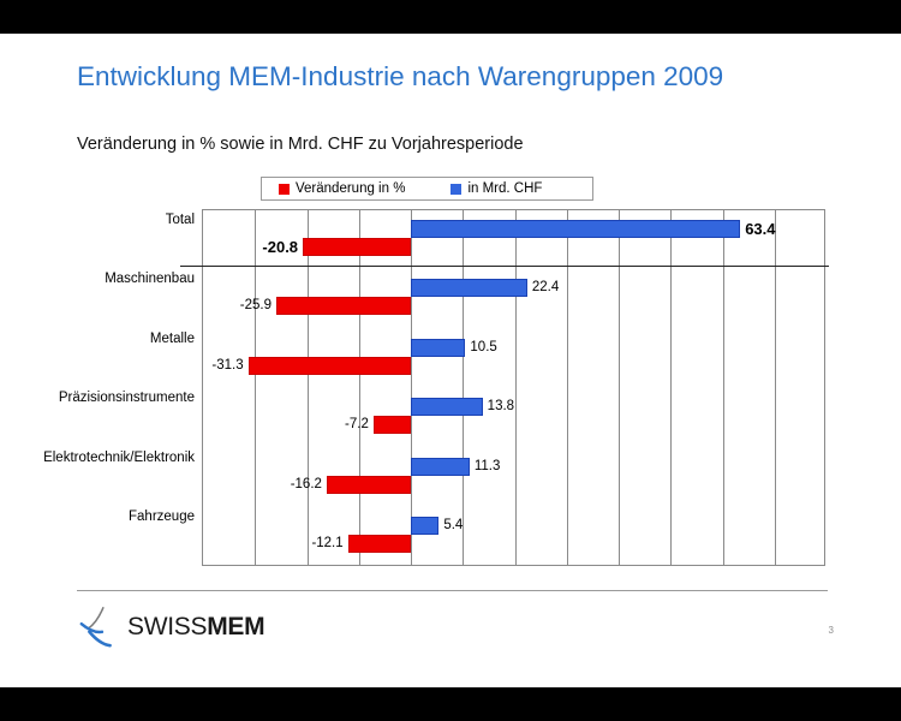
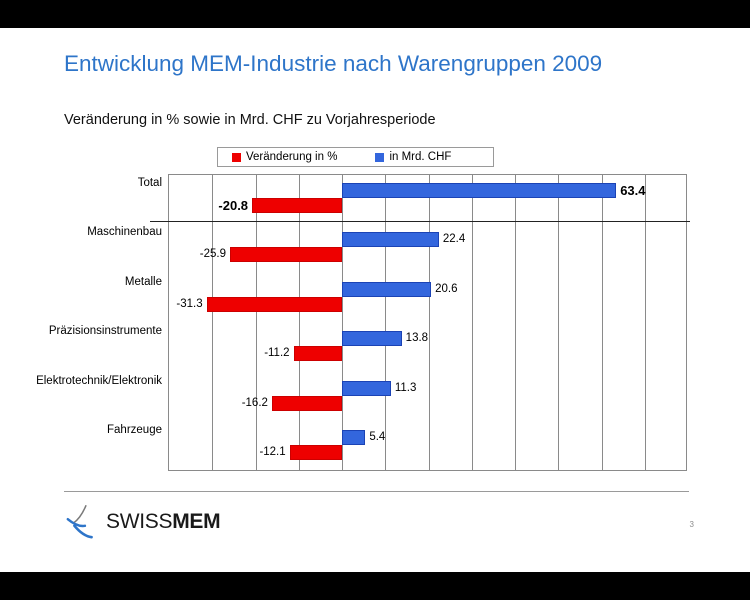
in Mrd. CHF/Metalle: 10.5 -> 20.6
Veränderung in %/Präzisionsinstrumente: -7.2 -> -11.2
